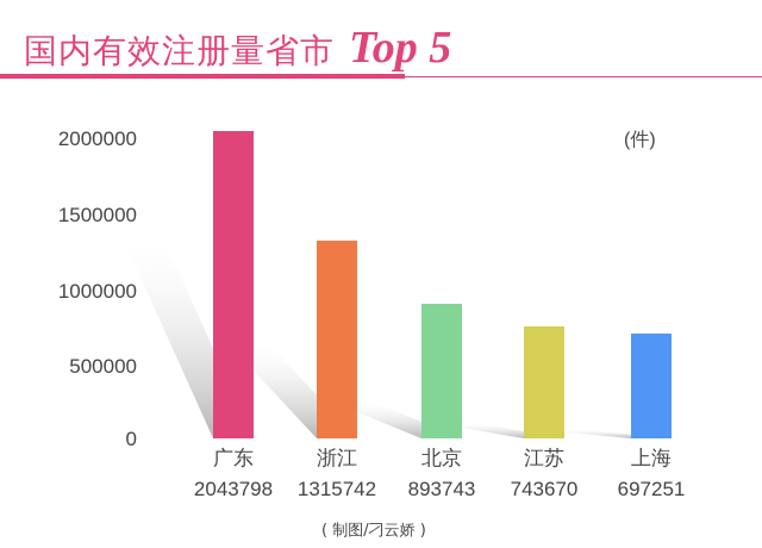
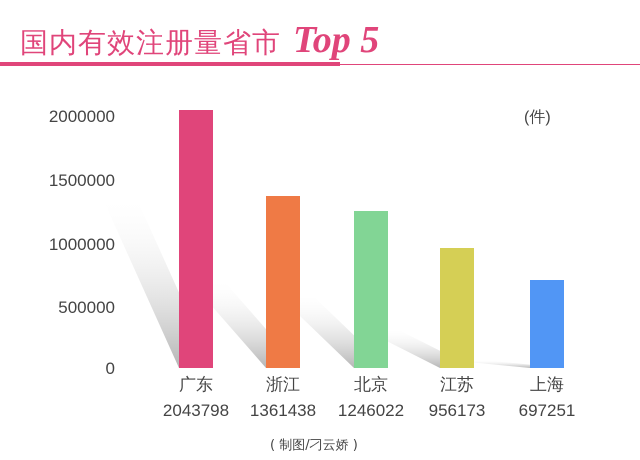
浙江: 1315742 -> 1361438
北京: 893743 -> 1246022
江苏: 743670 -> 956173
